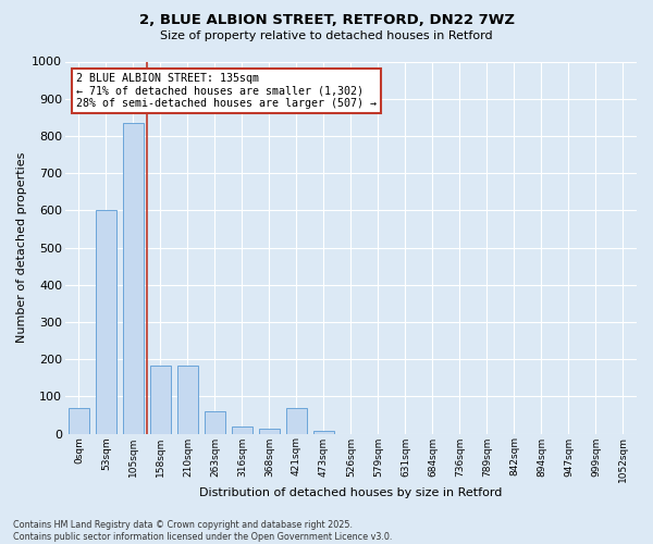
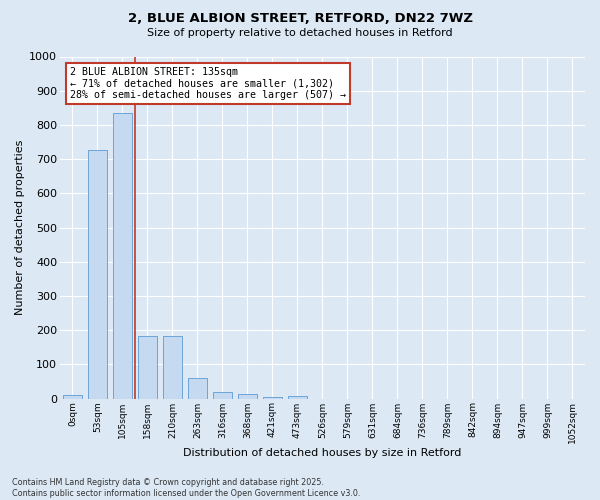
0sqm: 70 -> 10
53sqm: 600 -> 727
421sqm: 70 -> 6
